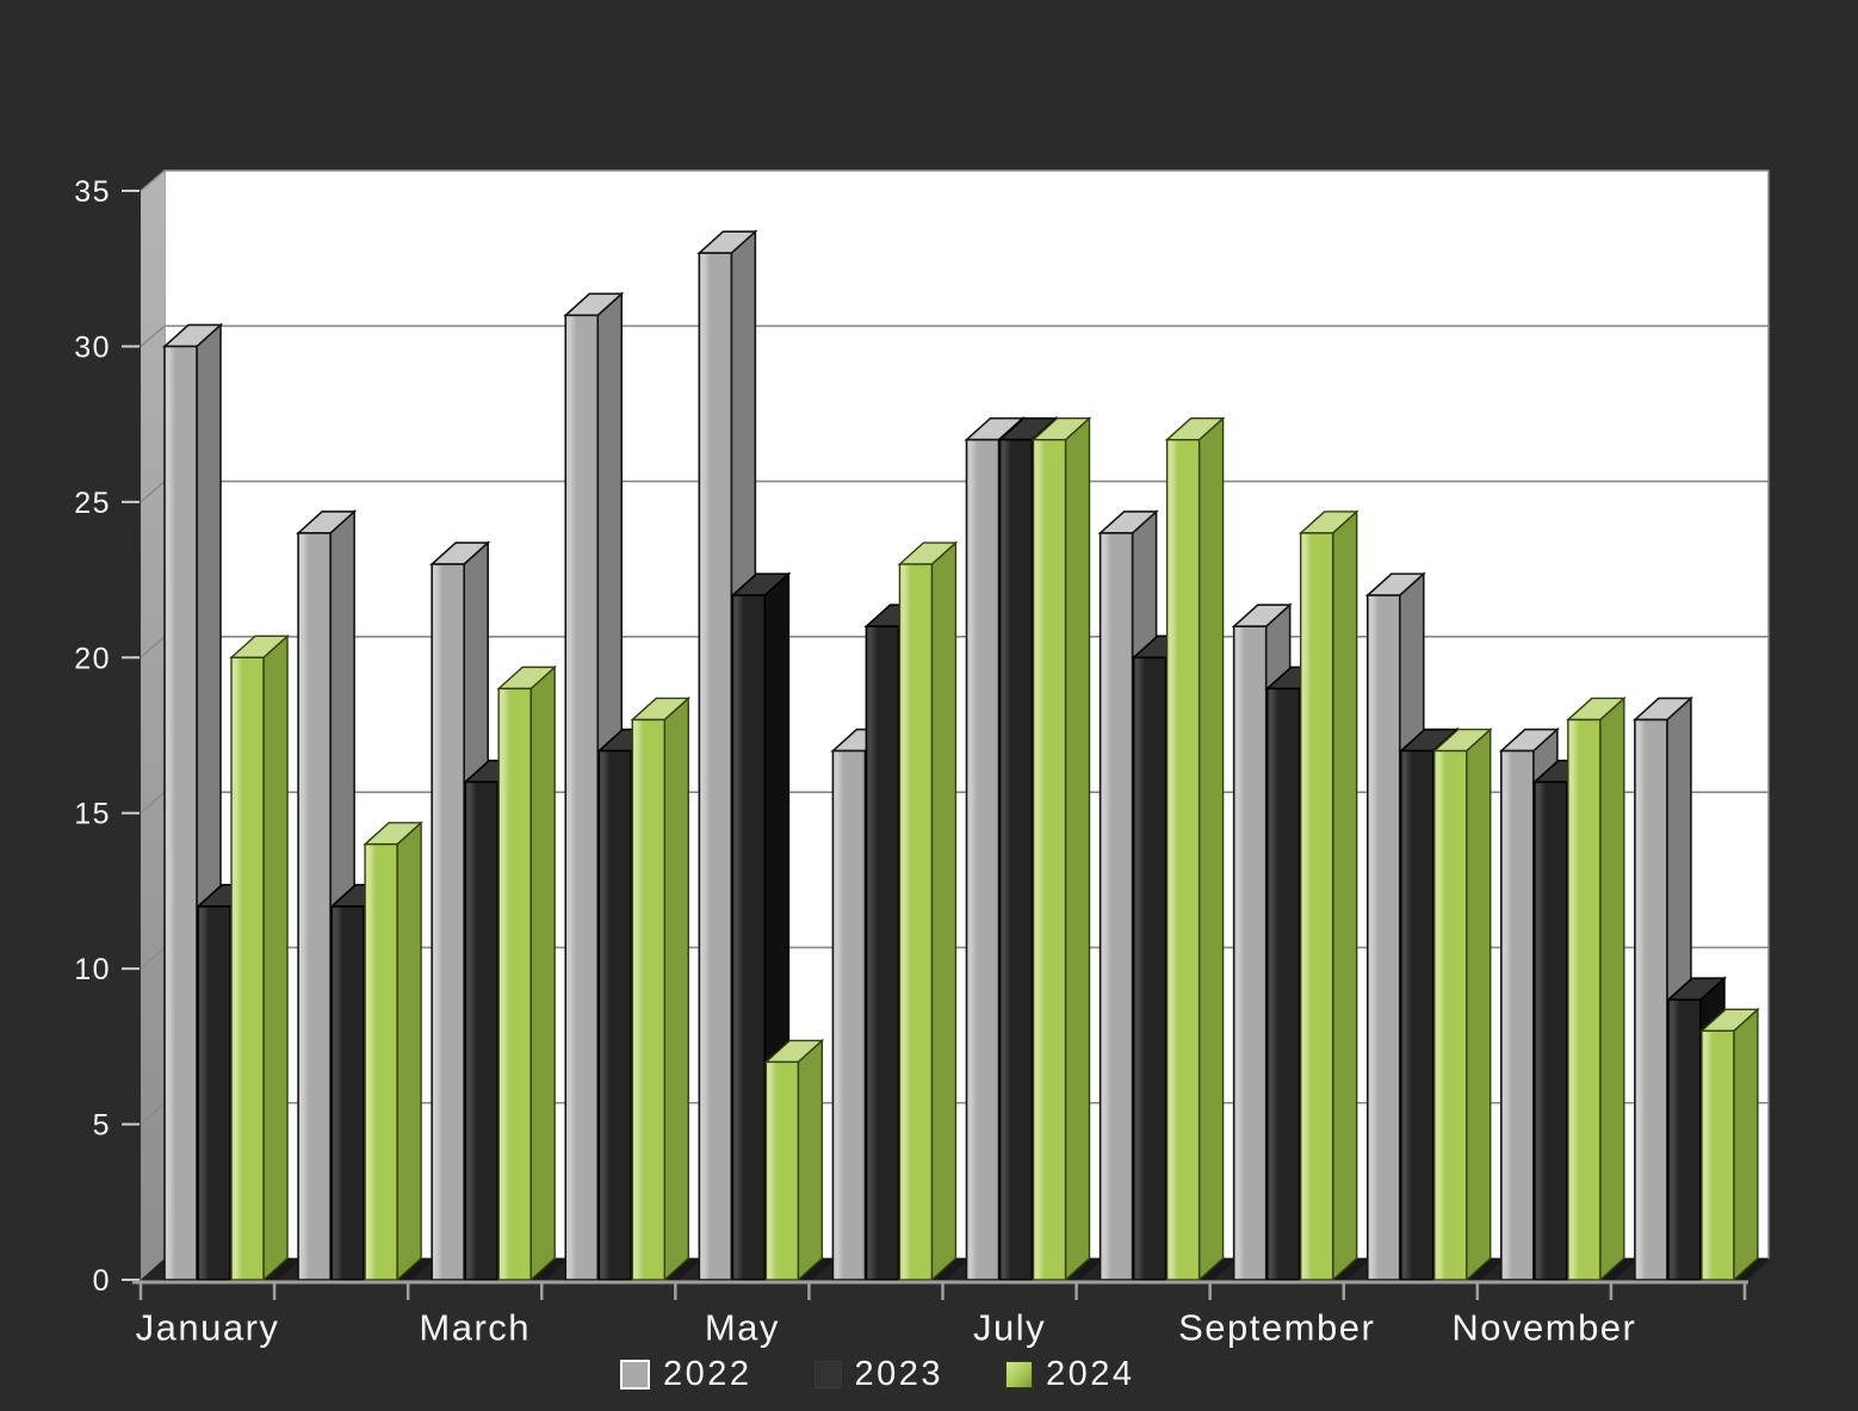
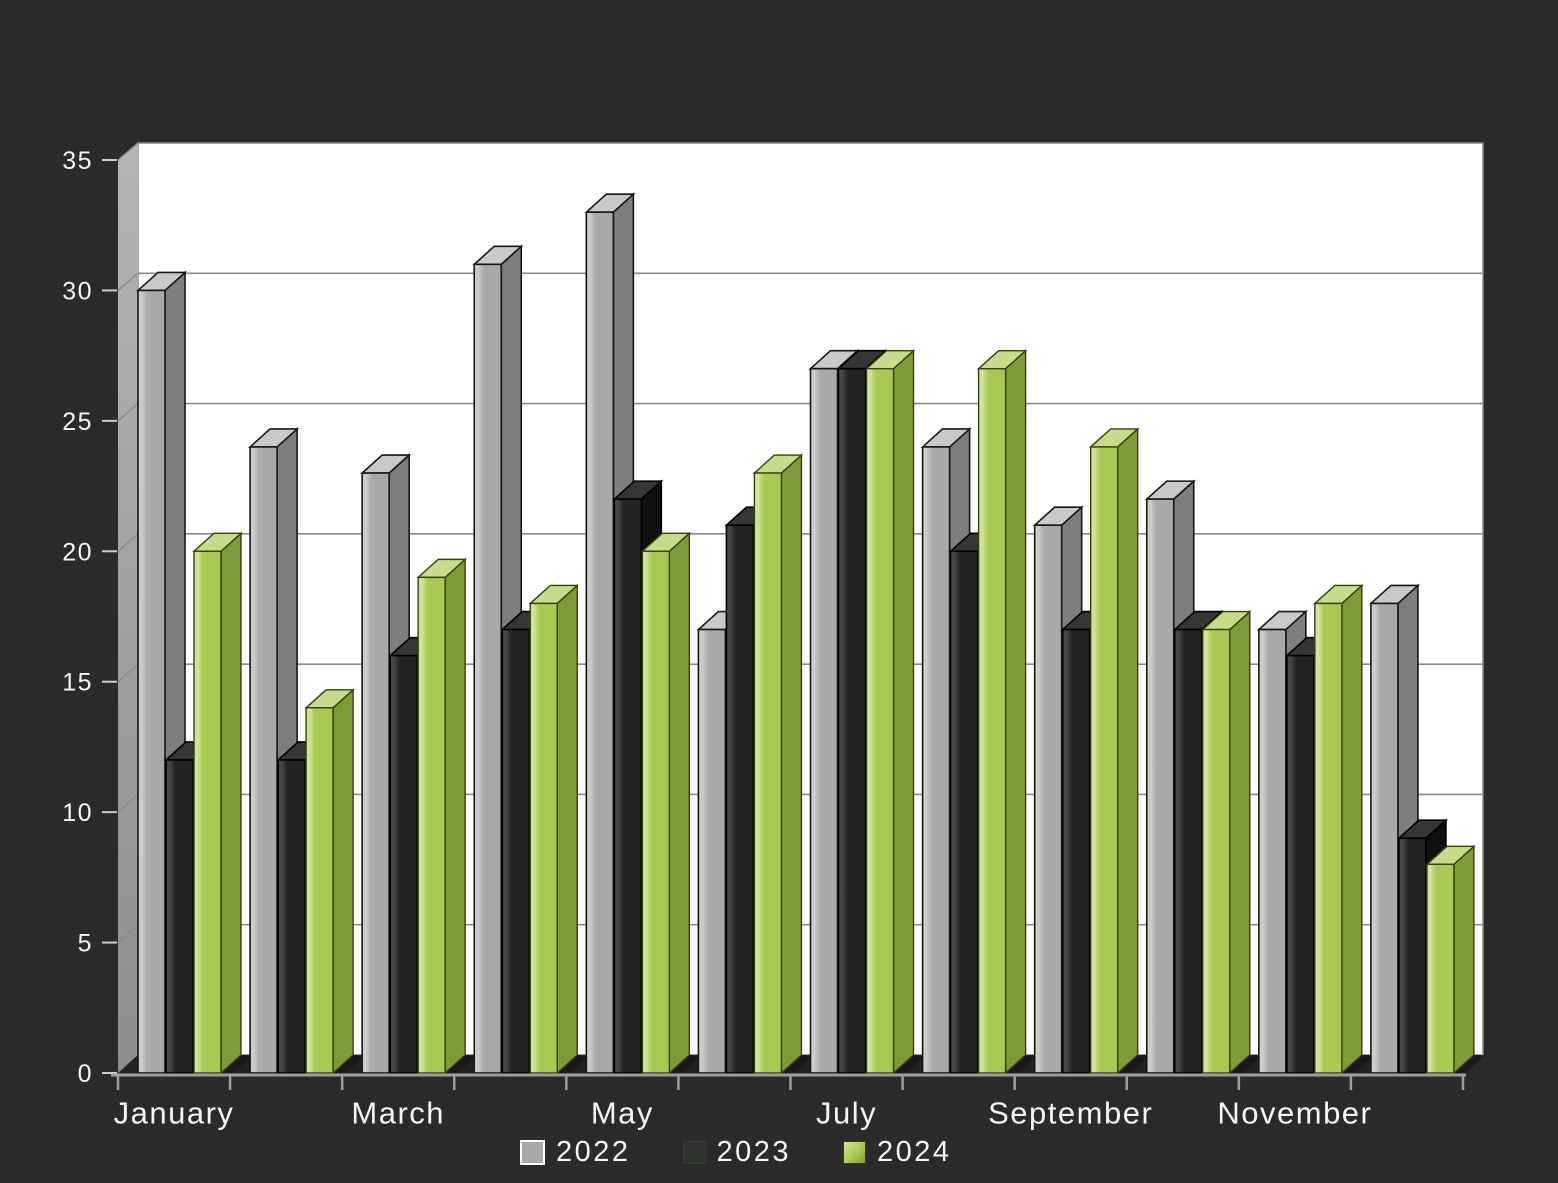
2024/May: 7 -> 20
2023/September: 19 -> 17
